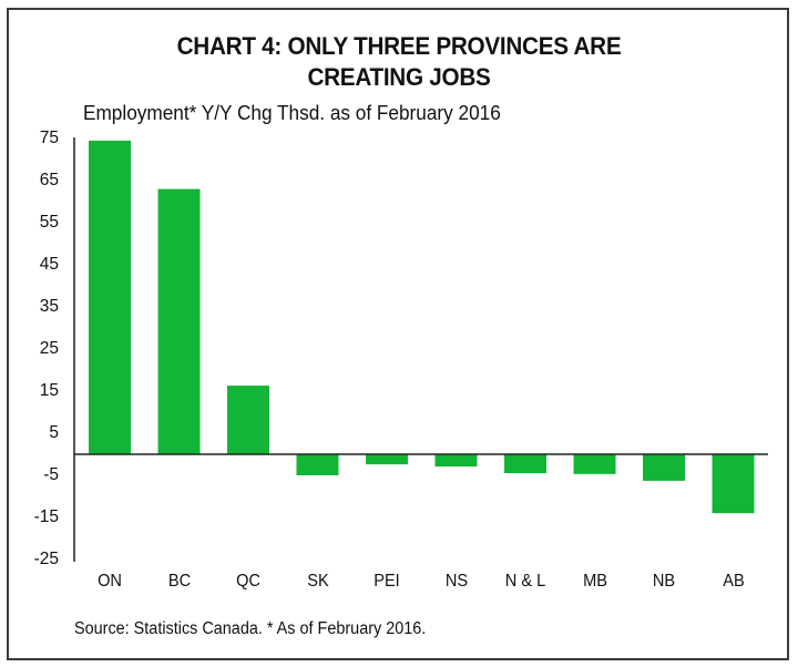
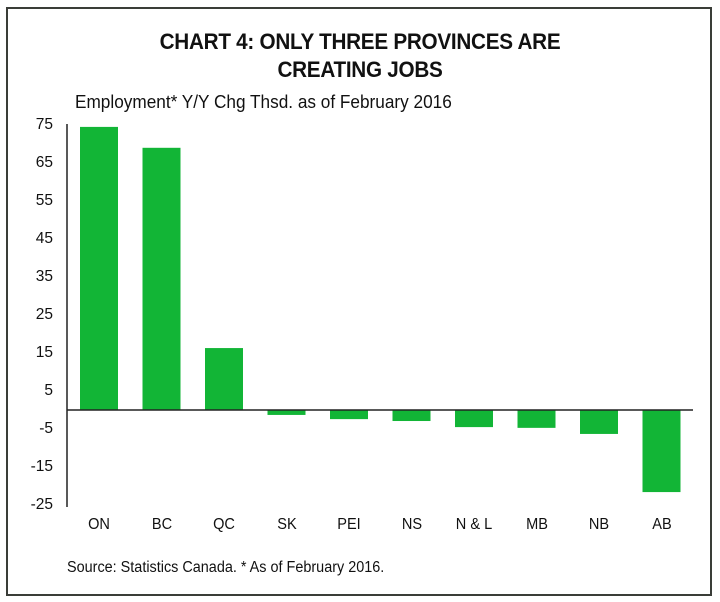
BC: 63 -> 69
SK: -5 -> -1
AB: -14 -> -22
